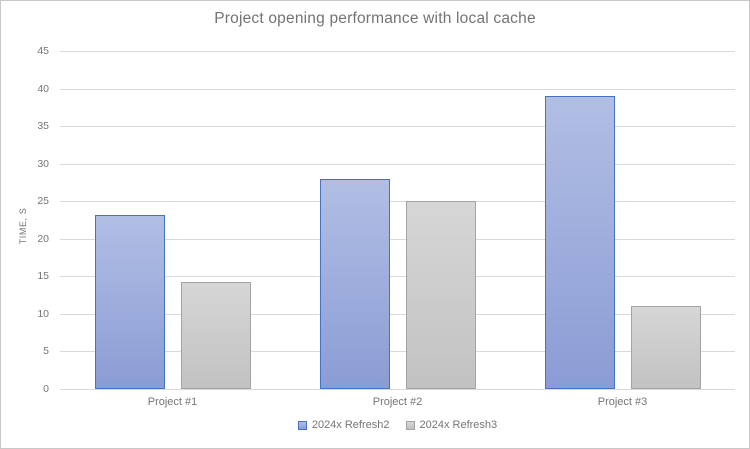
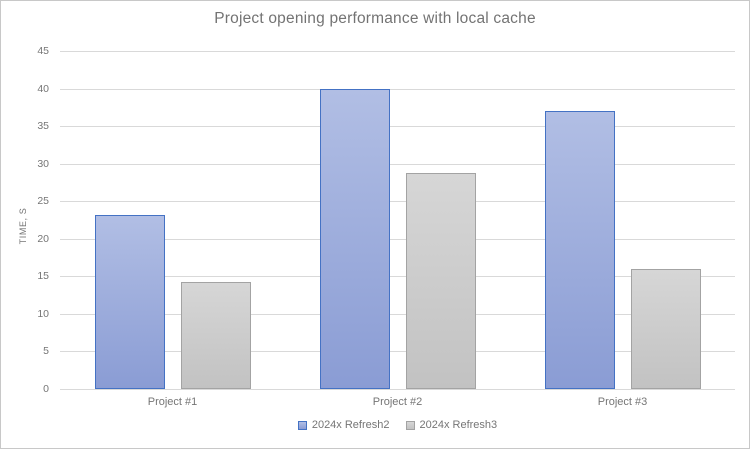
2024x Refresh2/Project #2: 28 -> 40
2024x Refresh3/Project #2: 25 -> 29
2024x Refresh2/Project #3: 39 -> 37
2024x Refresh3/Project #3: 11 -> 16
